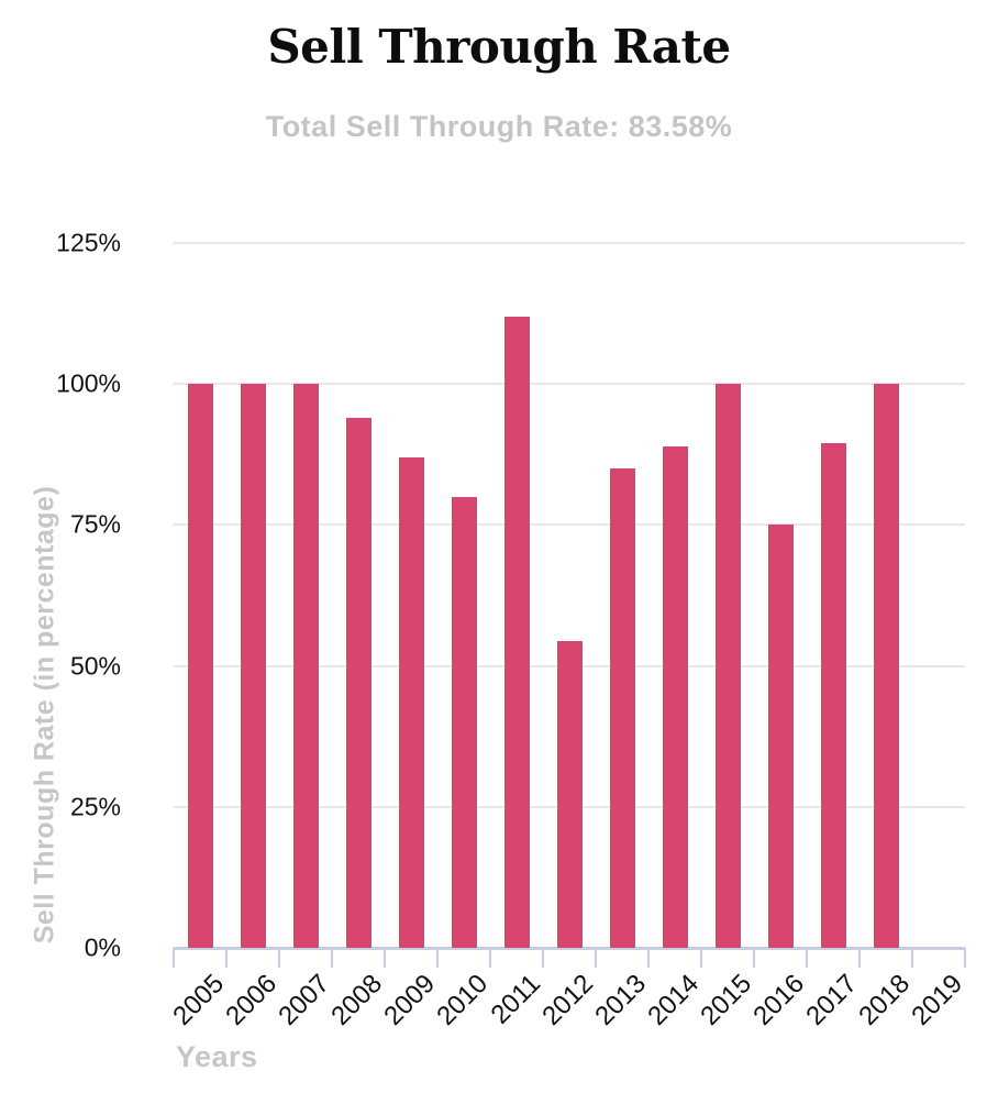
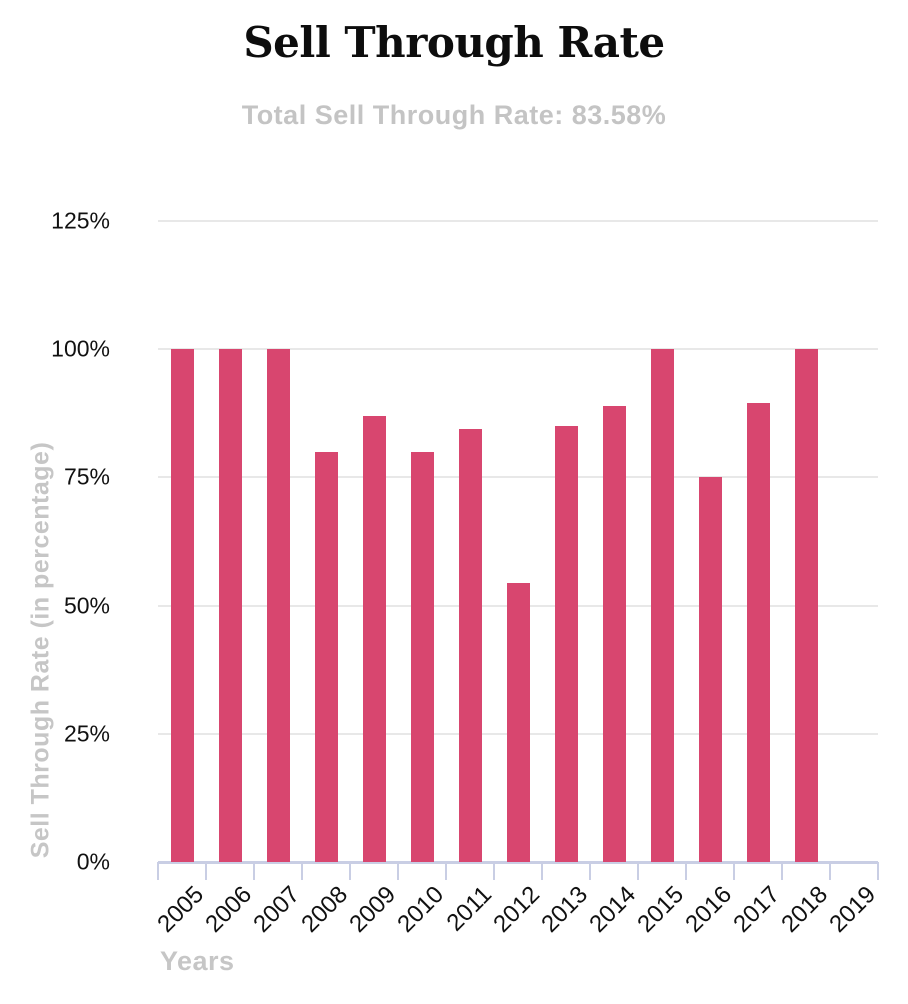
2008: 94% -> 80%
2011: 112% -> 84%
